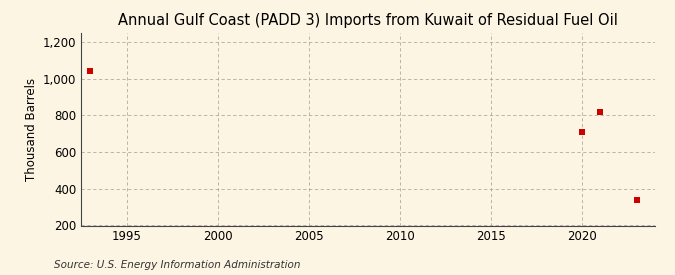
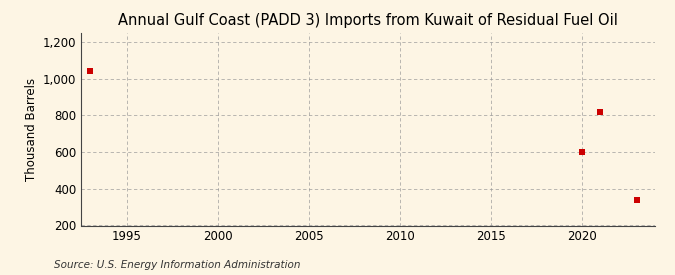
2020: 710 -> 600
